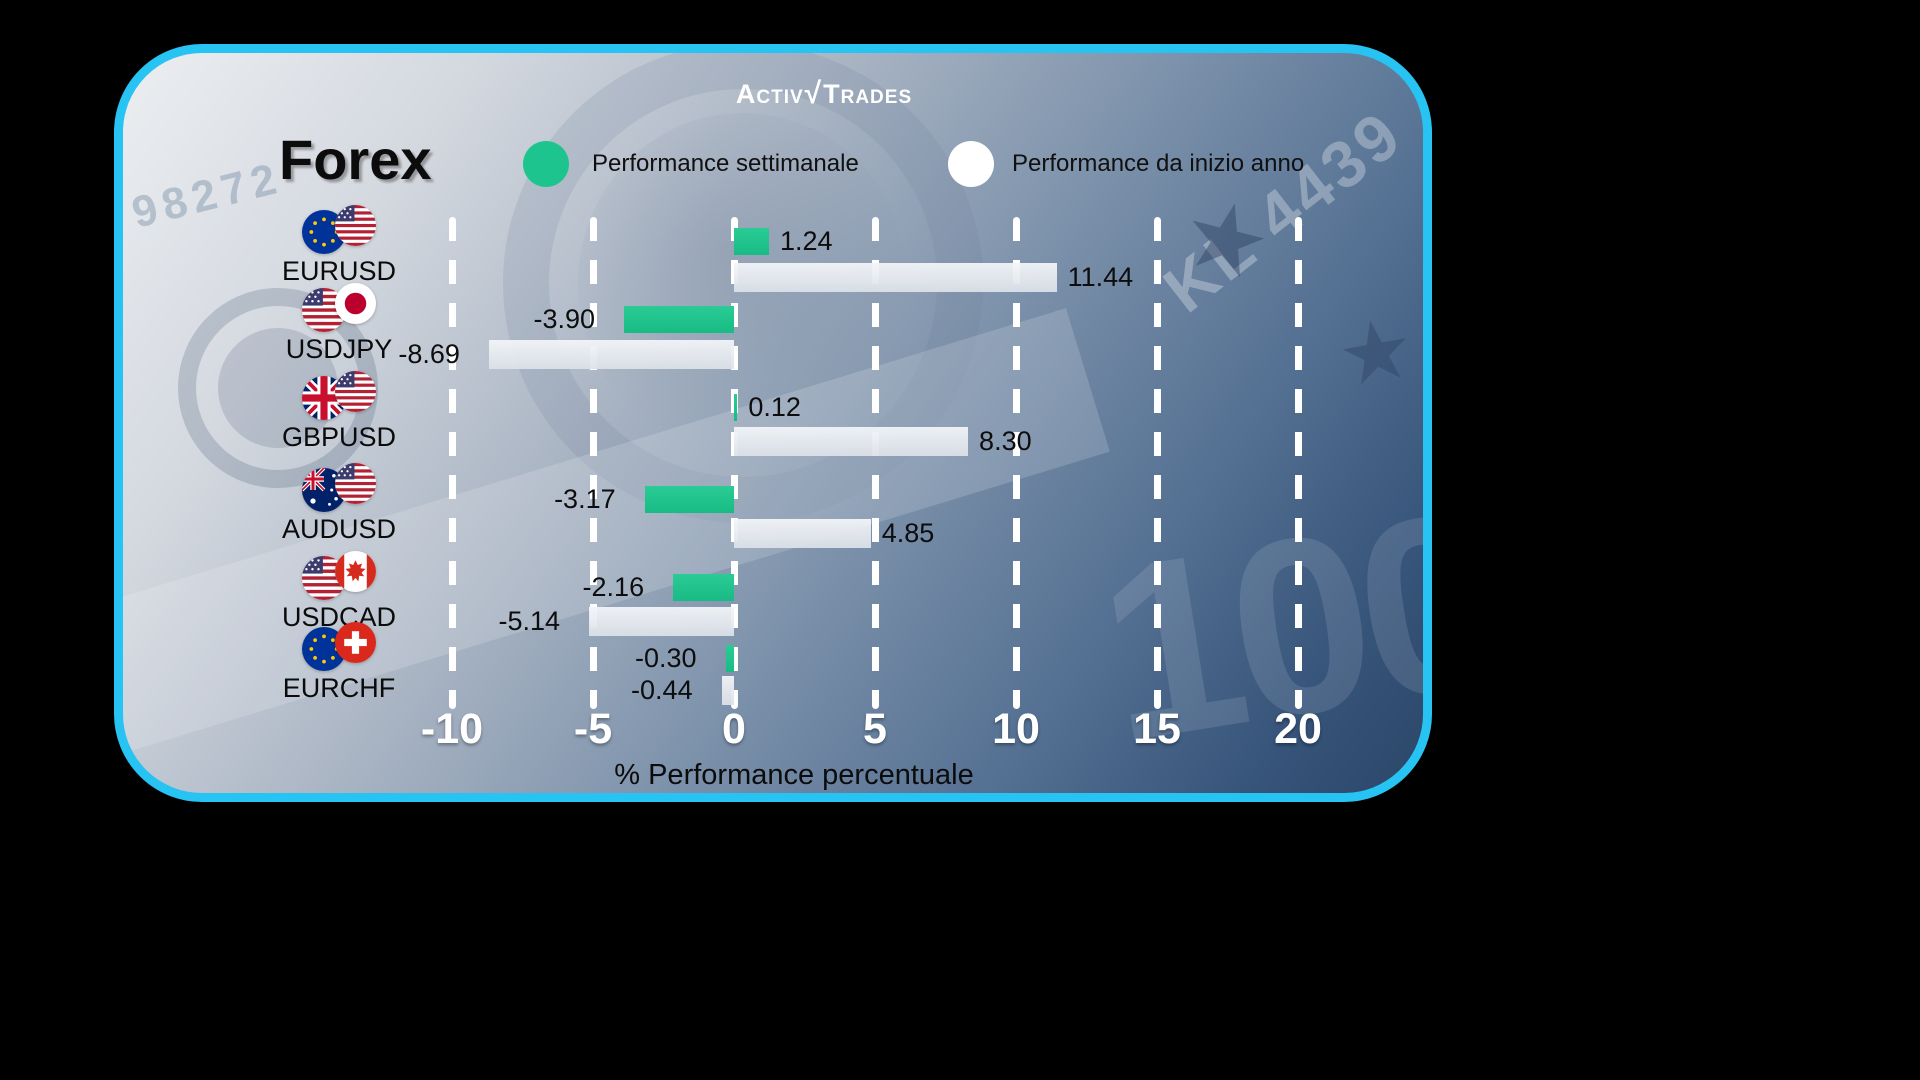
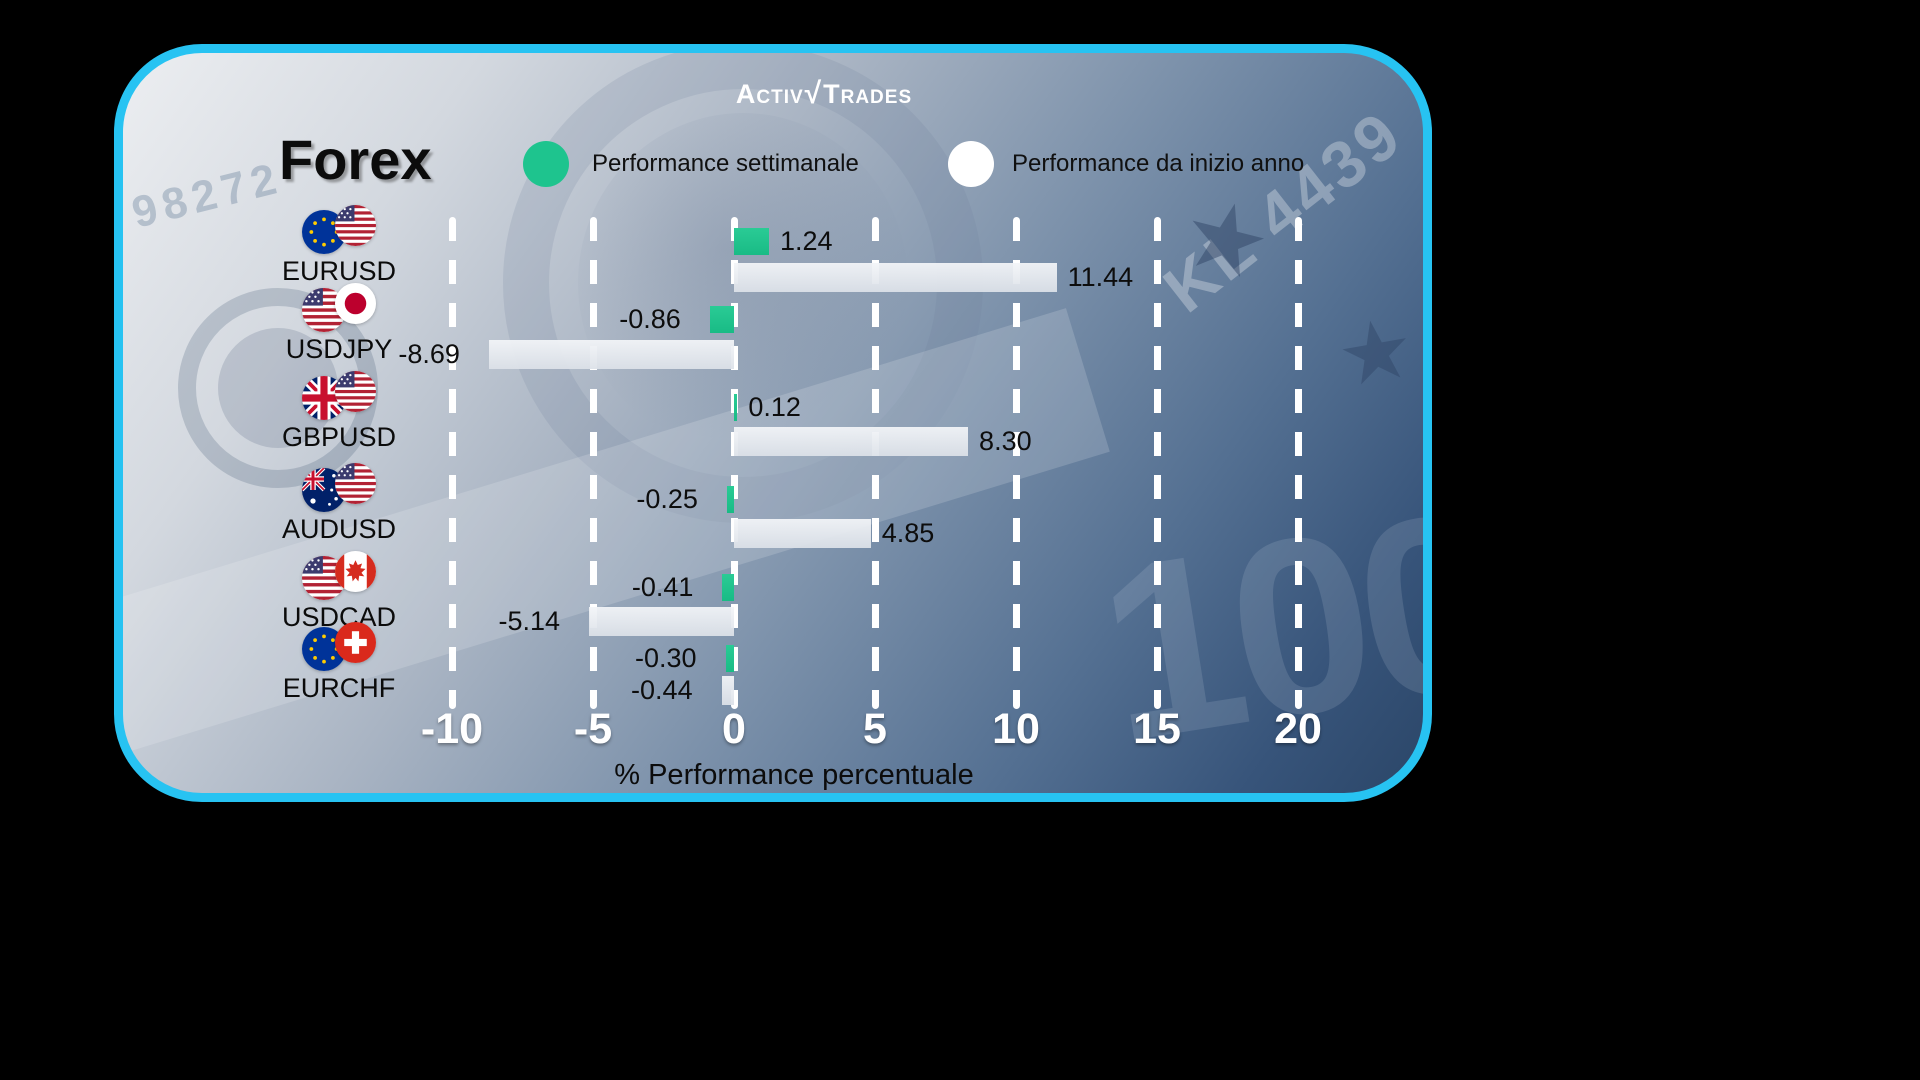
Performance settimanale/USDJPY: -3.90 -> -0.86
Performance settimanale/AUDUSD: -3.17 -> -0.25
Performance settimanale/USDCAD: -2.16 -> -0.41
